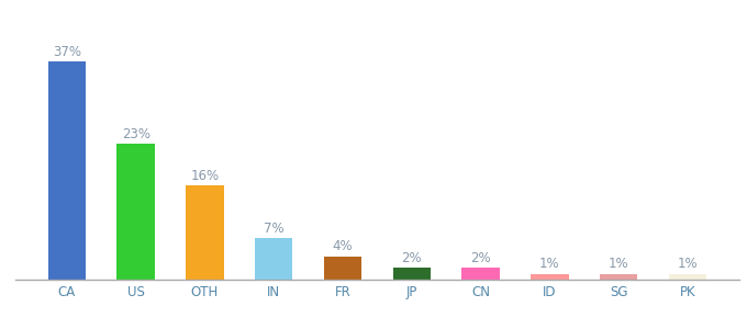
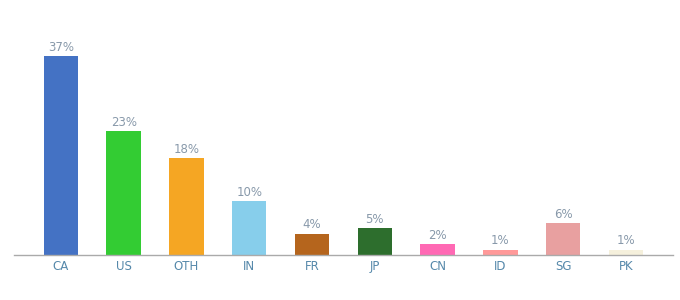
OTH: 16% -> 18%
IN: 7% -> 10%
JP: 2% -> 5%
SG: 1% -> 6%
